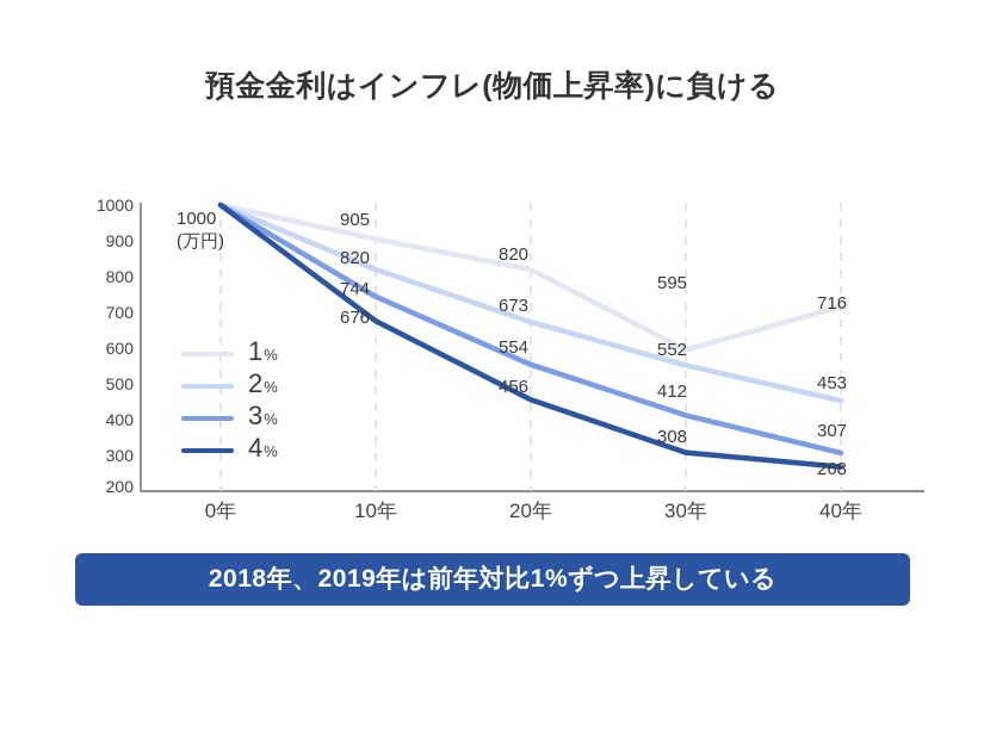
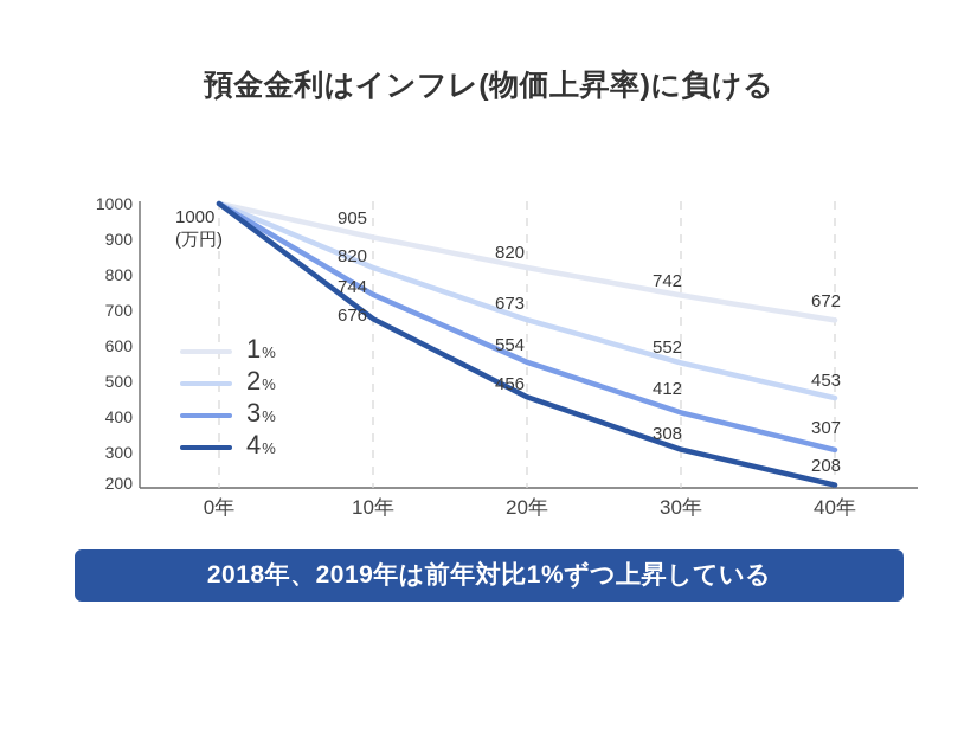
1%/30年: 595 -> 742
1%/40年: 716 -> 672
4%/40年: 268 -> 208
